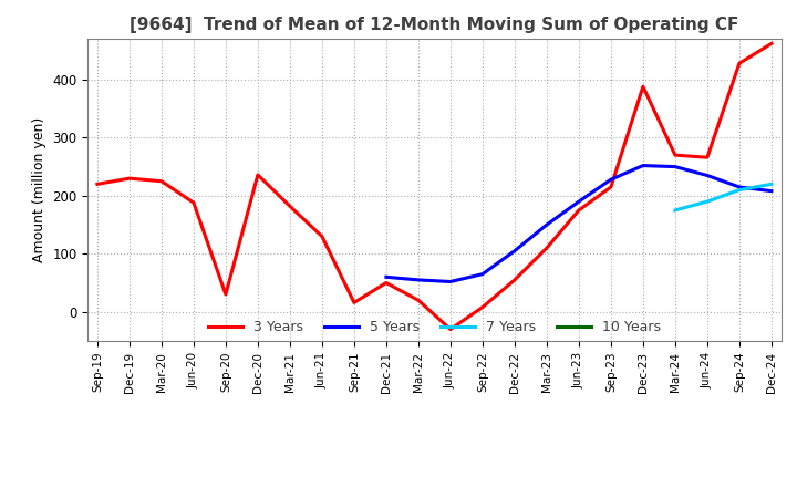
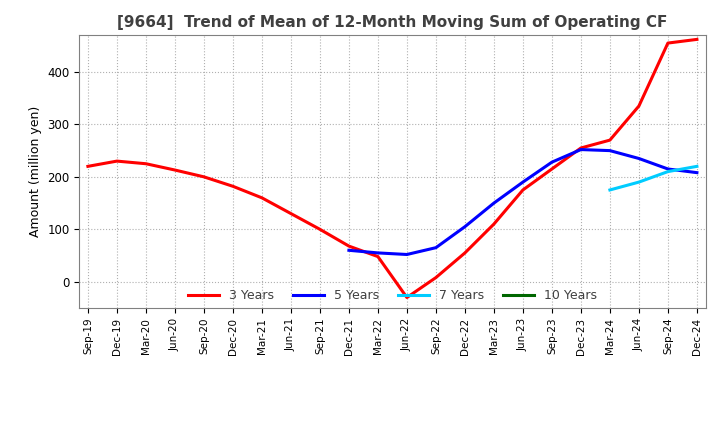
3 Years/Jun-20: 188 -> 213
3 Years/Sep-20: 30 -> 200
3 Years/Dec-20: 236 -> 182
3 Years/Mar-21: 182 -> 160
3 Years/Sep-21: 16 -> 100
3 Years/Dec-21: 50 -> 68
3 Years/Mar-22: 20 -> 48
3 Years/Dec-23: 388 -> 255
3 Years/Jun-24: 266 -> 335
3 Years/Sep-24: 428 -> 455
